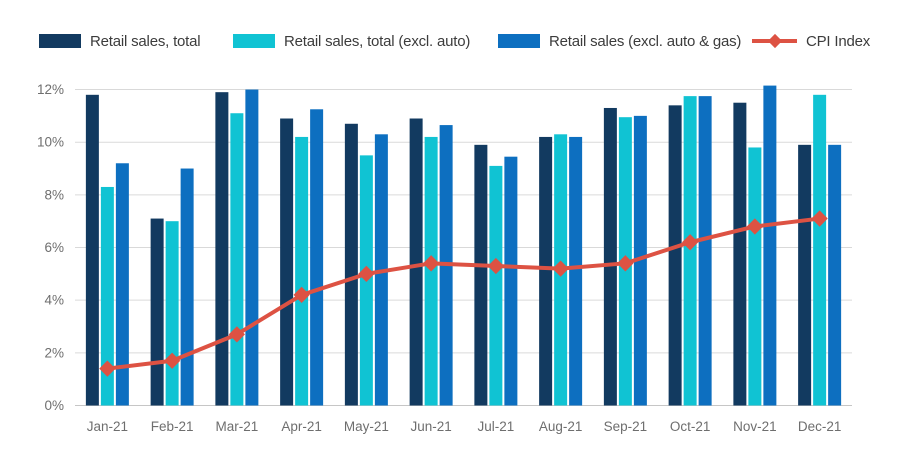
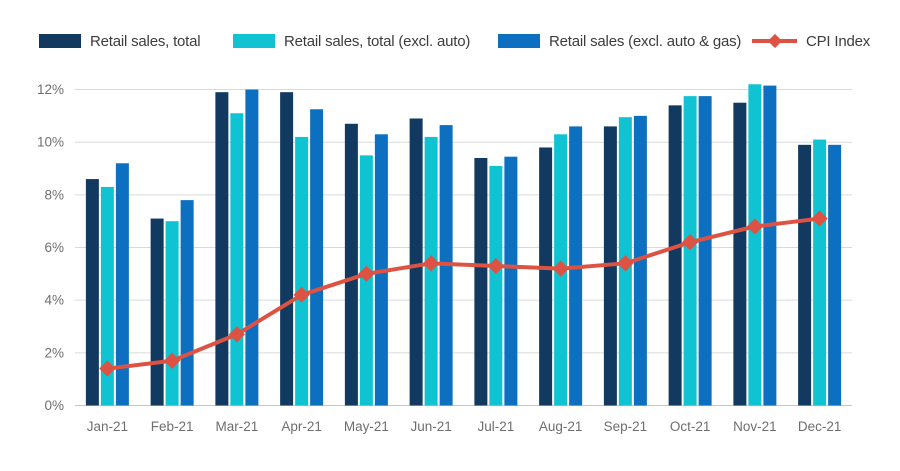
Retail sales, total/Jan-21: 11.8% -> 8.6%
Retail sales (excl. auto & gas)/Feb-21: 9.0% -> 7.8%
Retail sales, total/Apr-21: 10.9% -> 11.9%
Retail sales, total/Jul-21: 9.9% -> 9.4%
Retail sales, total/Aug-21: 10.2% -> 9.8%
Retail sales (excl. auto & gas)/Aug-21: 10.2% -> 10.6%
Retail sales, total/Sep-21: 11.3% -> 10.6%
Retail sales, total (excl. auto)/Nov-21: 9.8% -> 12.2%
Retail sales, total (excl. auto)/Dec-21: 11.8% -> 10.1%
